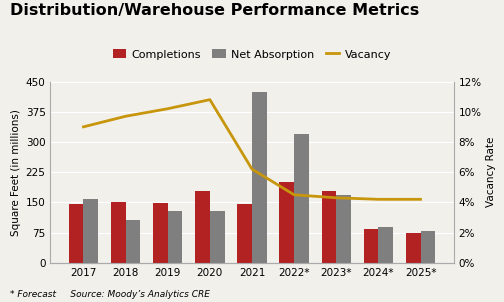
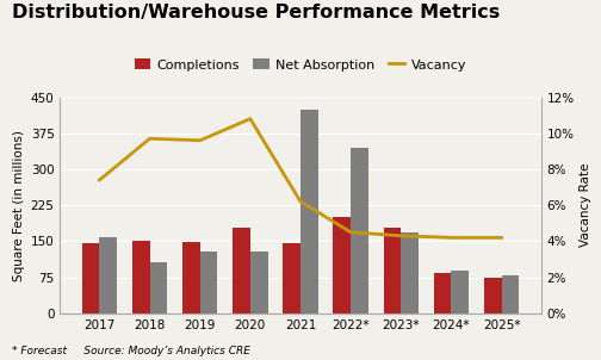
Vacancy/2017: 9.0% -> 7.4%
Vacancy/2019: 10.2% -> 9.6%
Net Absorption/2022*: 320 -> 345
